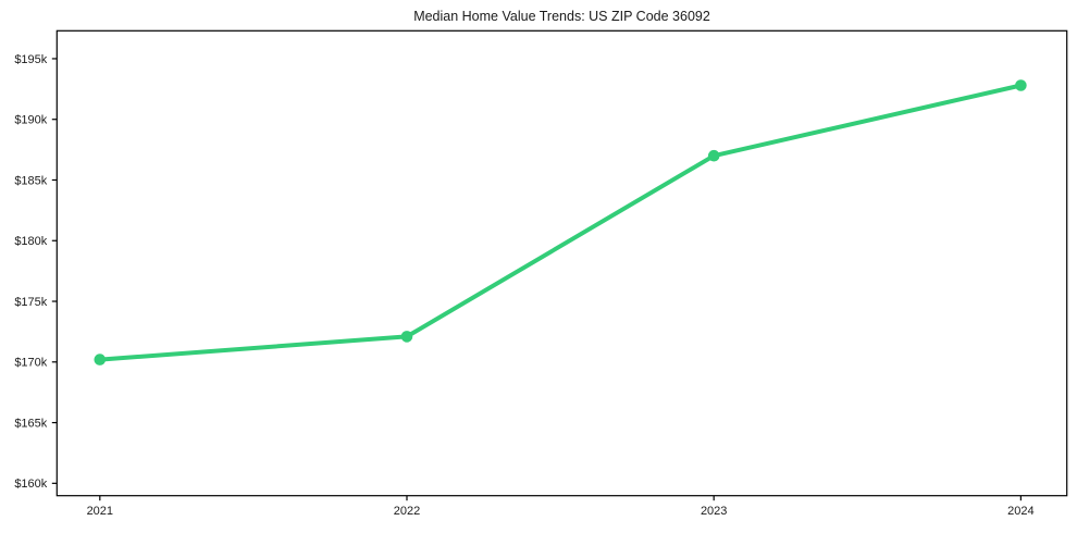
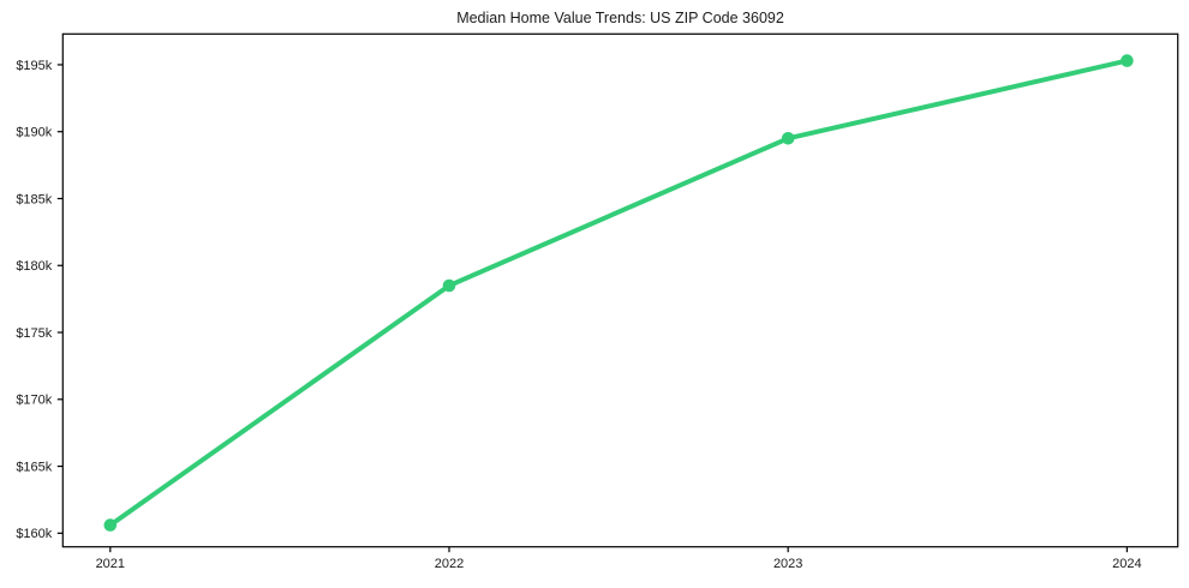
2021: $170.2k -> $160.6k
2022: $172.1k -> $178.5k
2023: $187.0k -> $189.5k
2024: $192.8k -> $195.3k
